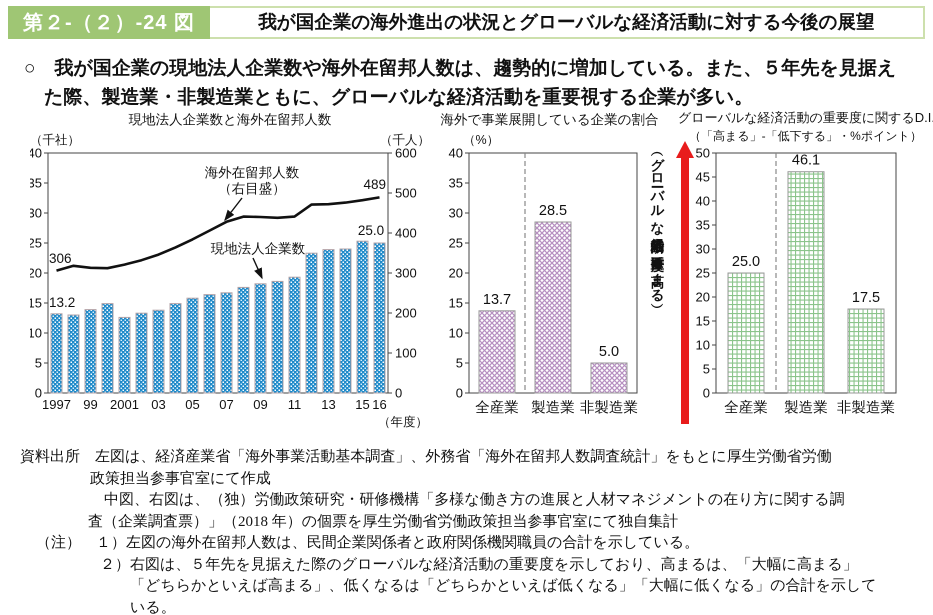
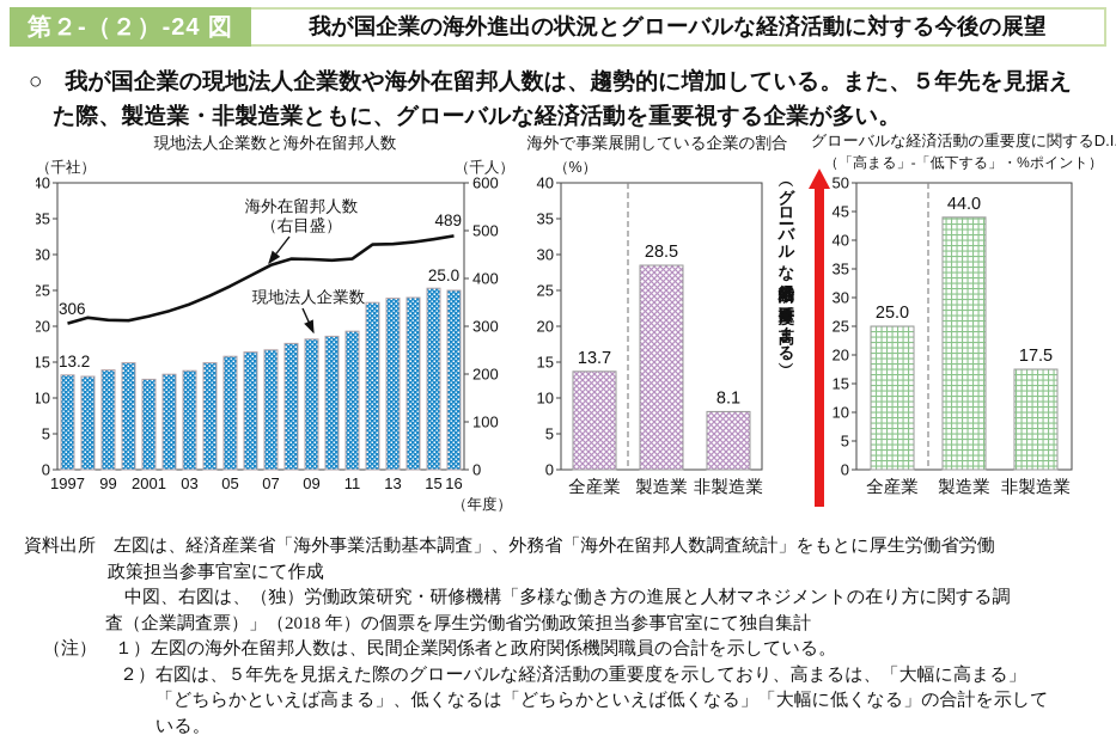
海外で事業展開している企業の割合/非製造業: 5.0 -> 8.1
グローバルな経済活動の重要度に関するD.I./製造業: 46.1 -> 44.0
